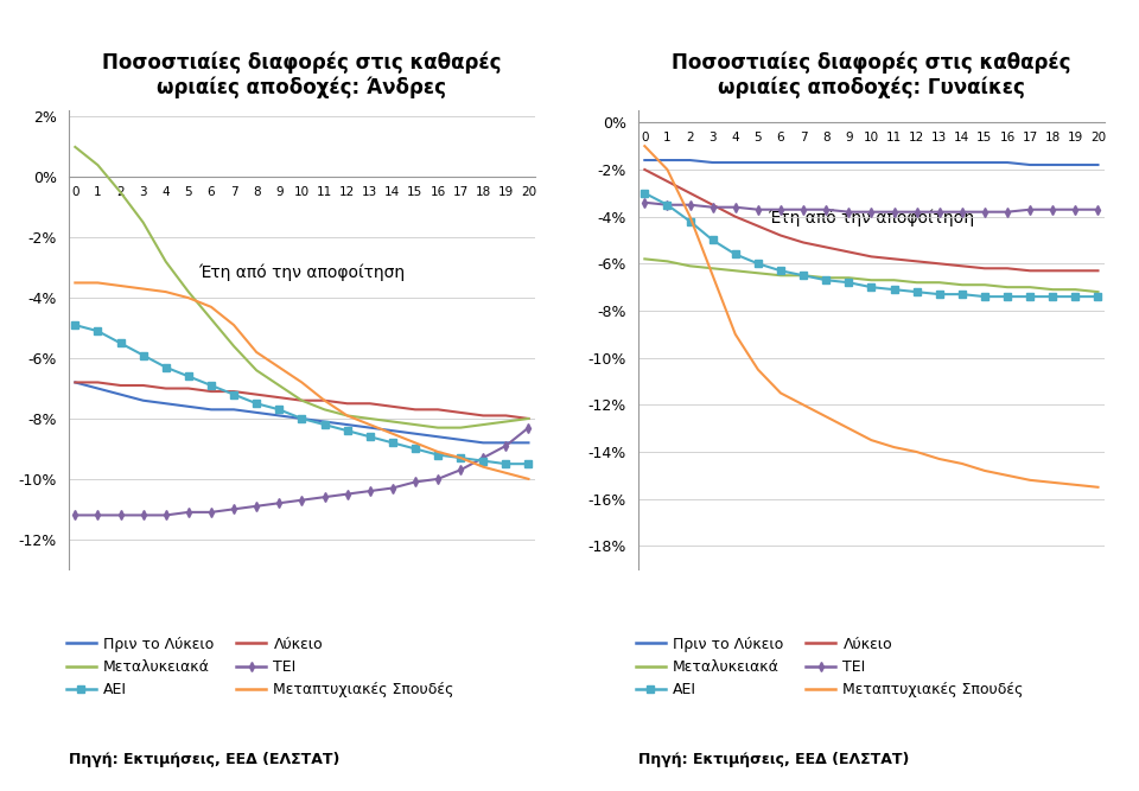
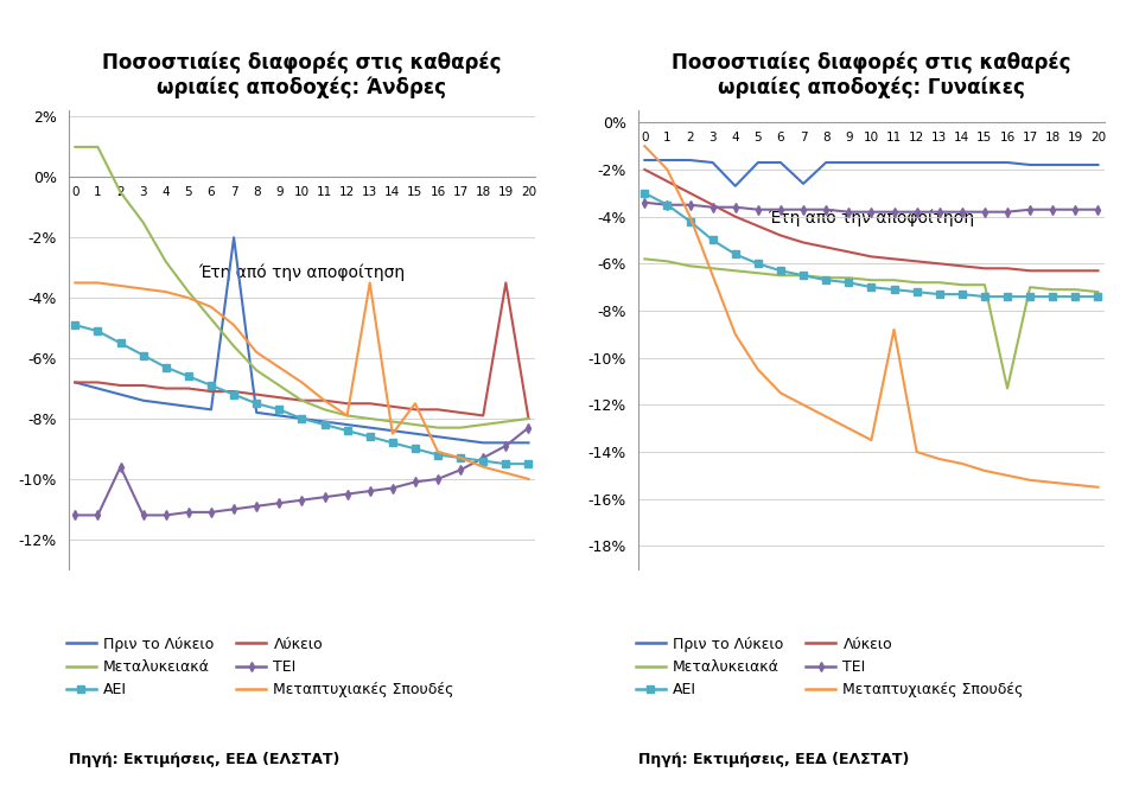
Ποσοστιαίες διαφορές στις καθαρές ωριαίες αποδοχές: Άνδρες/Μεταλυκειακά/1: 0.4% -> 1.0%
Ποσοστιαίες διαφορές στις καθαρές ωριαίες αποδοχές: Άνδρες/ΤΕΙ/2: -11.2% -> -9.6%
Ποσοστιαίες διαφορές στις καθαρές ωριαίες αποδοχές: Άνδρες/Πριν το Λύκειο/7: -7.7% -> -2.0%
Ποσοστιαίες διαφορές στις καθαρές ωριαίες αποδοχές: Άνδρες/Μεταπτυχιακές Σπουδές/13: -8.2% -> -3.5%
Ποσοστιαίες διαφορές στις καθαρές ωριαίες αποδοχές: Άνδρες/Μεταπτυχιακές Σπουδές/15: -8.8% -> -7.5%
Ποσοστιαίες διαφορές στις καθαρές ωριαίες αποδοχές: Άνδρες/Λύκειο/19: -7.9% -> -3.5%
Ποσοστιαίες διαφορές στις καθαρές ωριαίες αποδοχές: Γυναίκες/Πριν το Λύκειο/4: -1.7% -> -2.7%
Ποσοστιαίες διαφορές στις καθαρές ωριαίες αποδοχές: Γυναίκες/Πριν το Λύκειο/7: -1.7% -> -2.6%
Ποσοστιαίες διαφορές στις καθαρές ωριαίες αποδοχές: Γυναίκες/Μεταπτυχιακές Σπουδές/11: -13.8% -> -8.8%
Ποσοστιαίες διαφορές στις καθαρές ωριαίες αποδοχές: Γυναίκες/Μεταλυκειακά/16: -7.0% -> -11.3%
